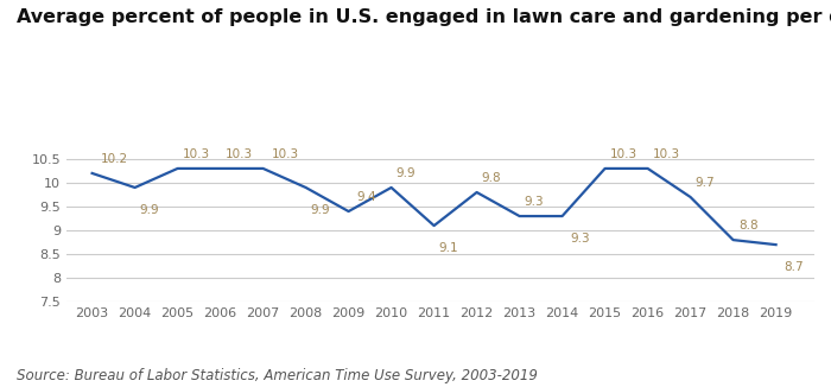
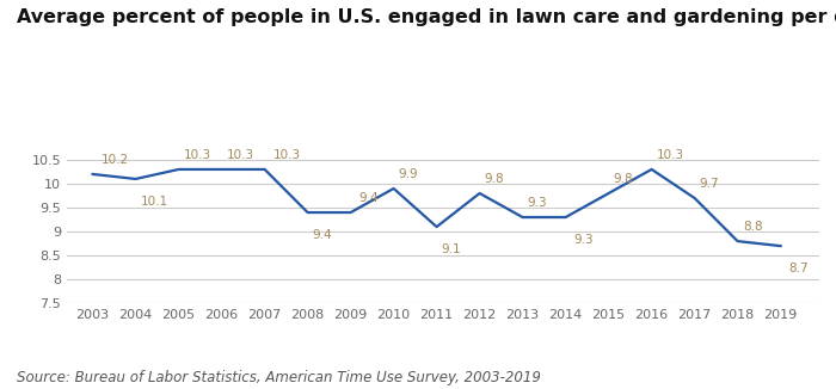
2004: 9.9 -> 10.1
2008: 9.9 -> 9.4
2015: 10.3 -> 9.8
